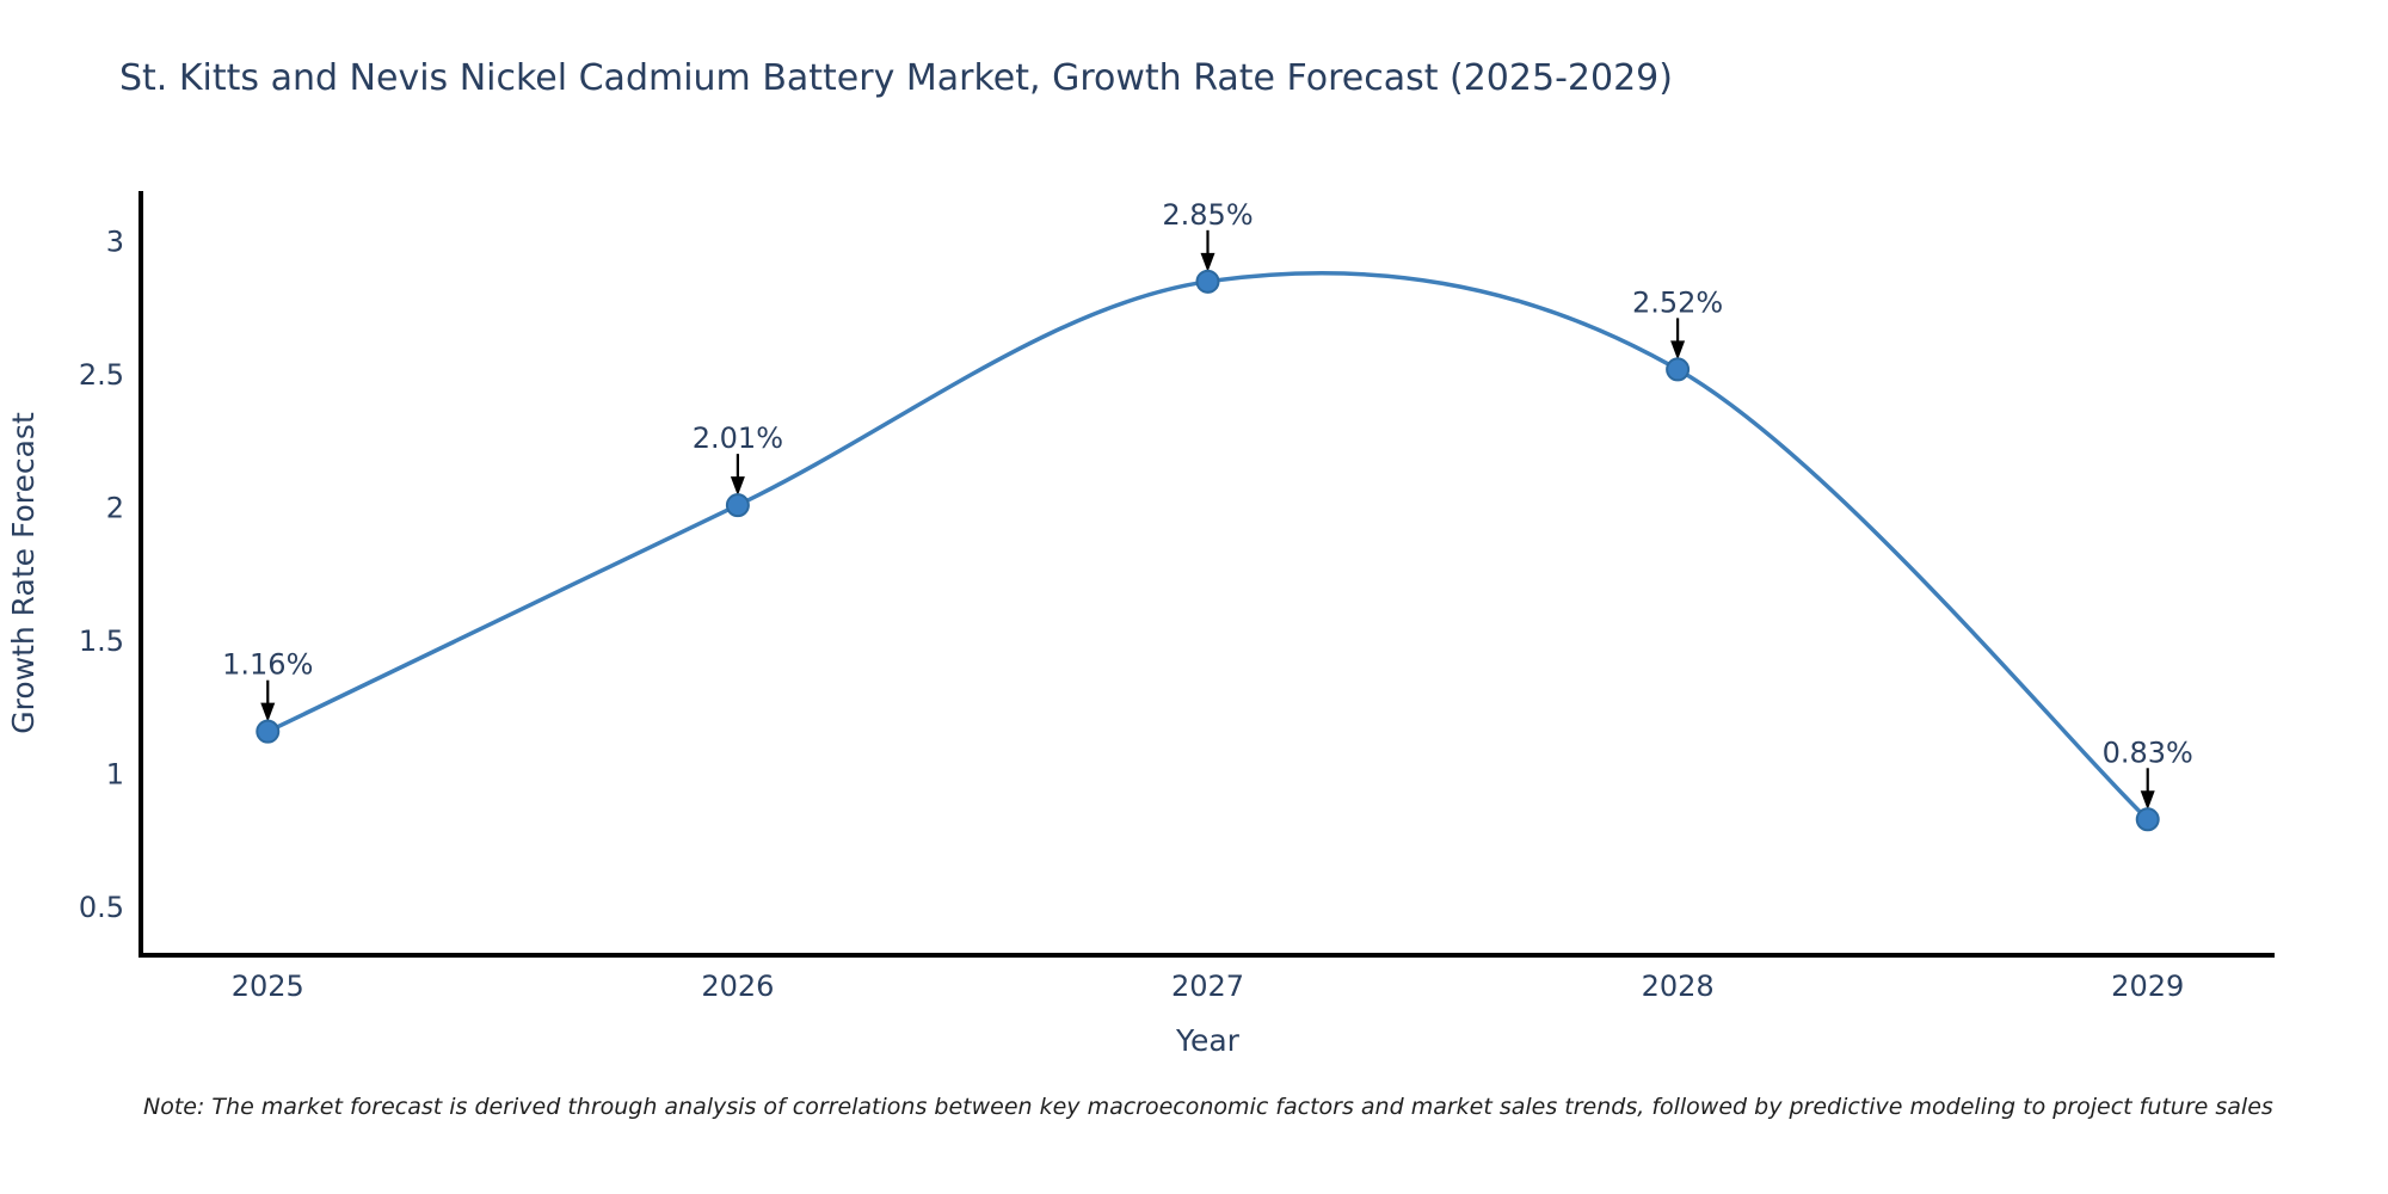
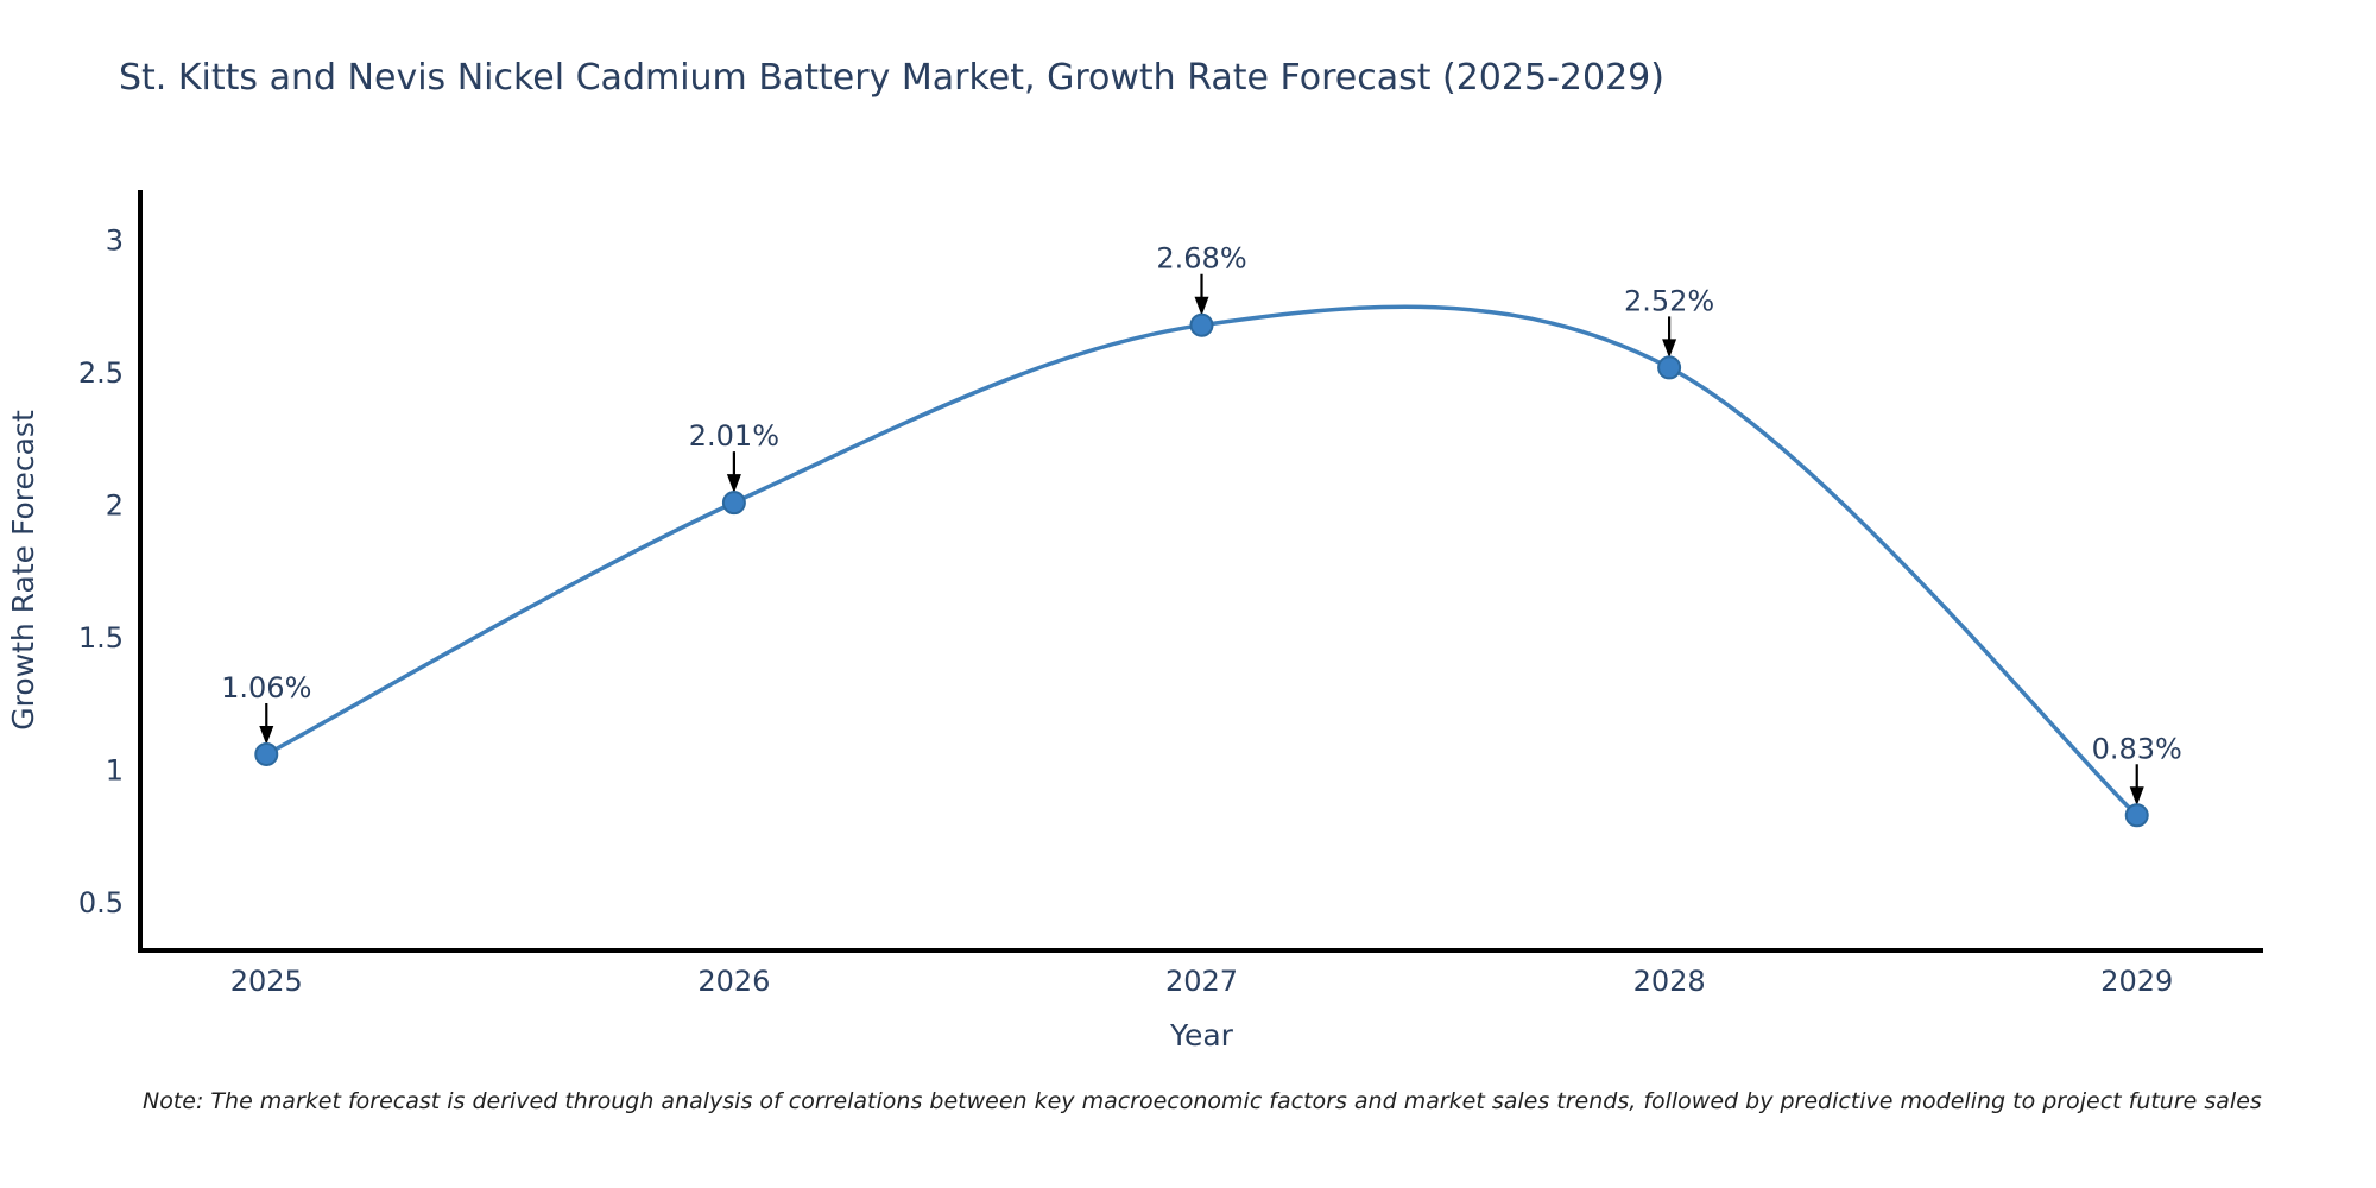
2025: 1.16% -> 1.06%
2027: 2.85% -> 2.68%
